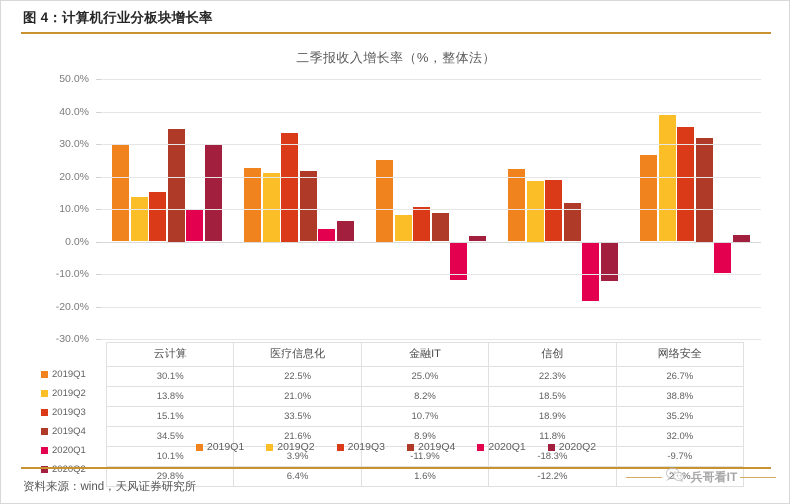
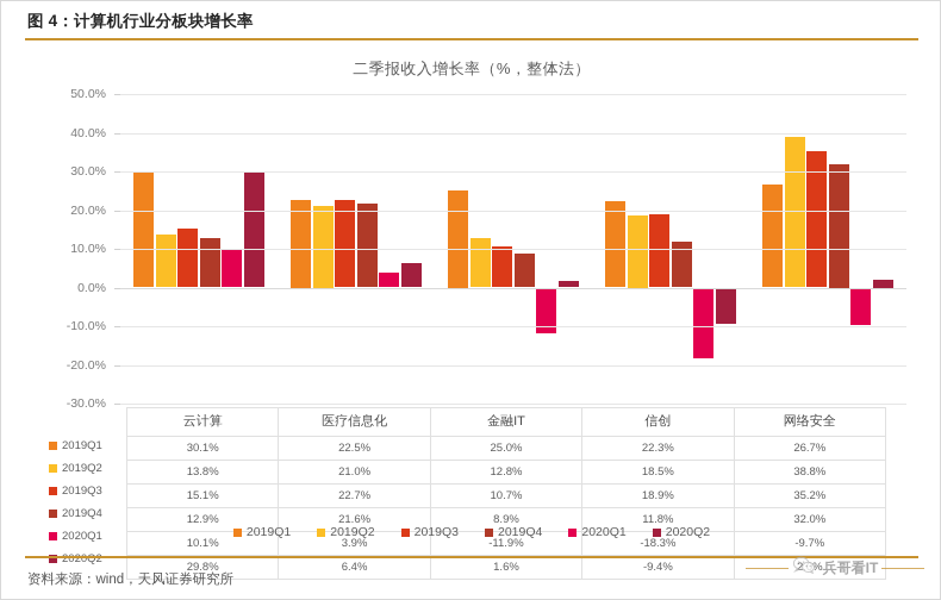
2019Q4/云计算: 34.5% -> 12.9%
2019Q3/医疗信息化: 33.5% -> 22.7%
2019Q2/金融IT: 8.2% -> 12.8%
2020Q2/信创: -12.2% -> -9.4%
